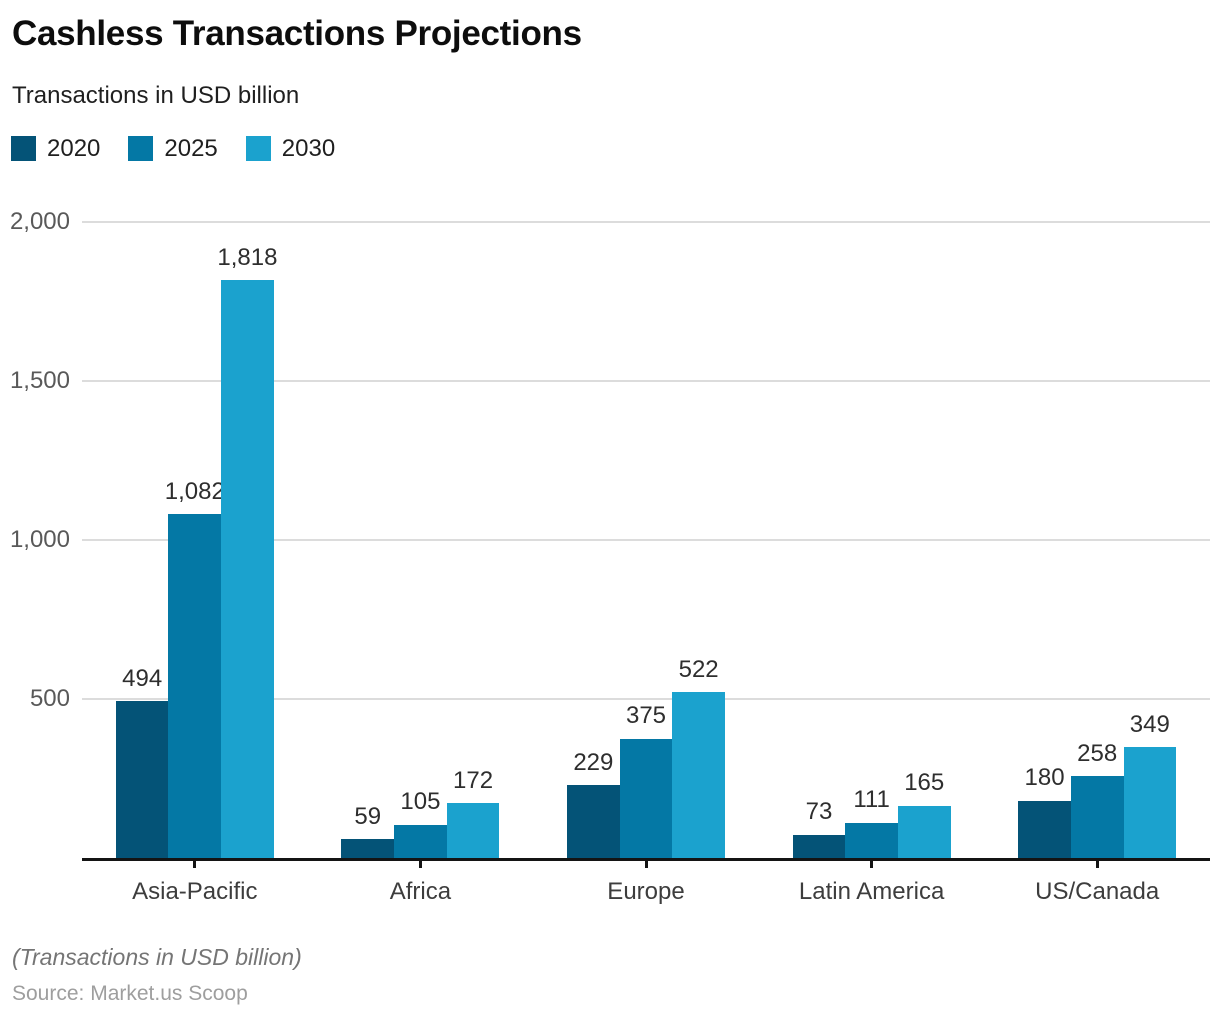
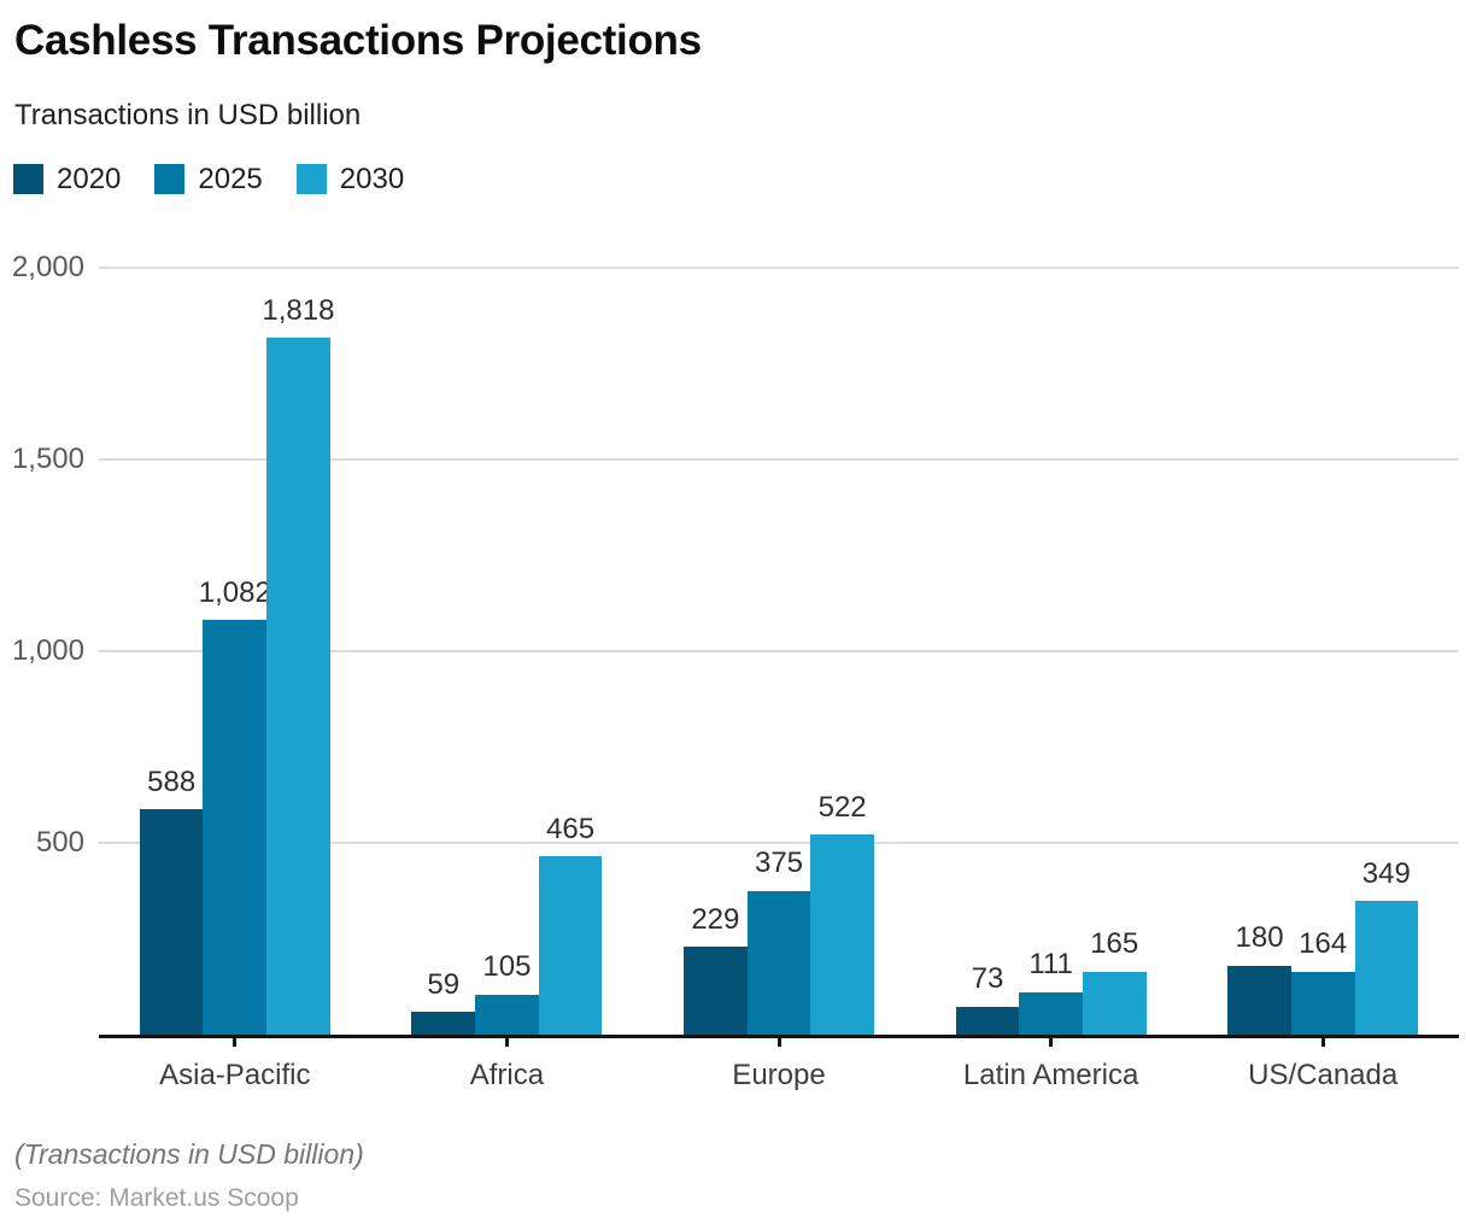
2020/Asia-Pacific: 494 -> 588
2030/Africa: 172 -> 465
2025/US/Canada: 258 -> 164
